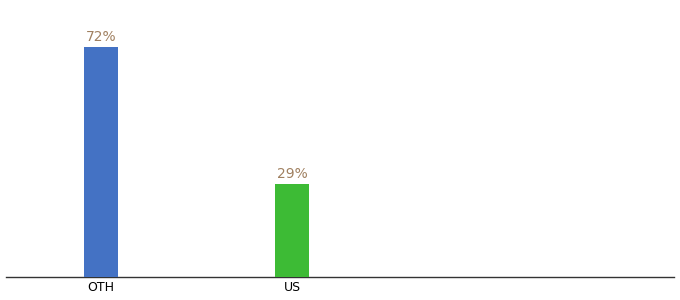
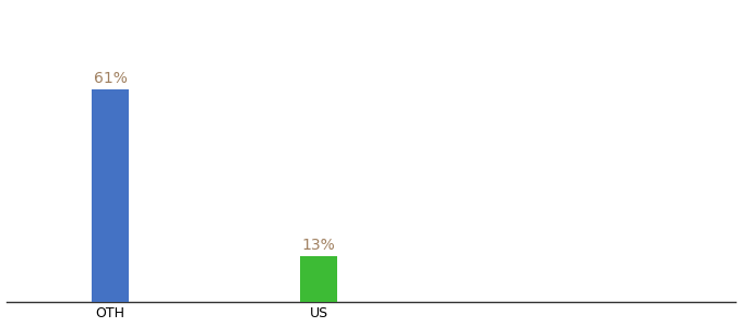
OTH: 72% -> 61%
US: 29% -> 13%
